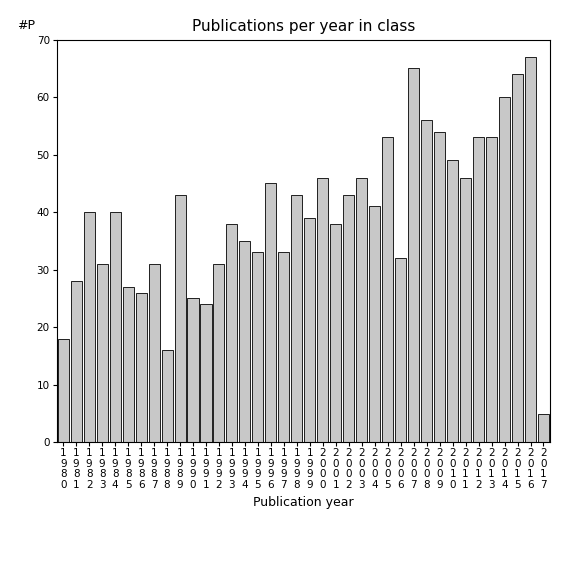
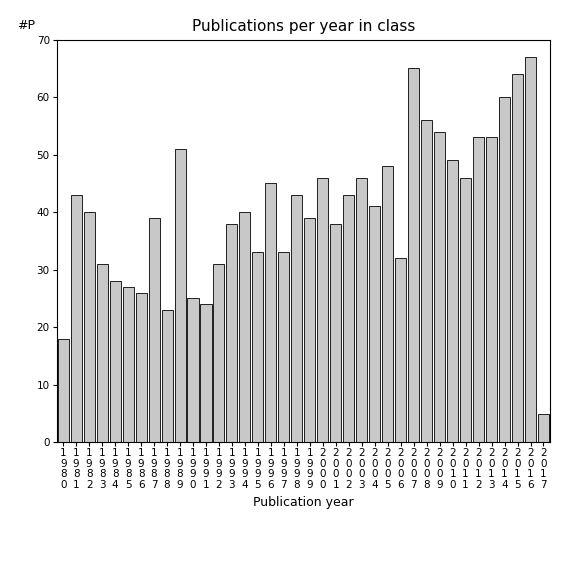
1 9 8 1: 28 -> 43
1 9 8 4: 40 -> 28
1 9 8 7: 31 -> 39
1 9 8 8: 16 -> 23
1 9 8 9: 43 -> 51
1 9 9 4: 35 -> 40
2 0 0 5: 53 -> 48
